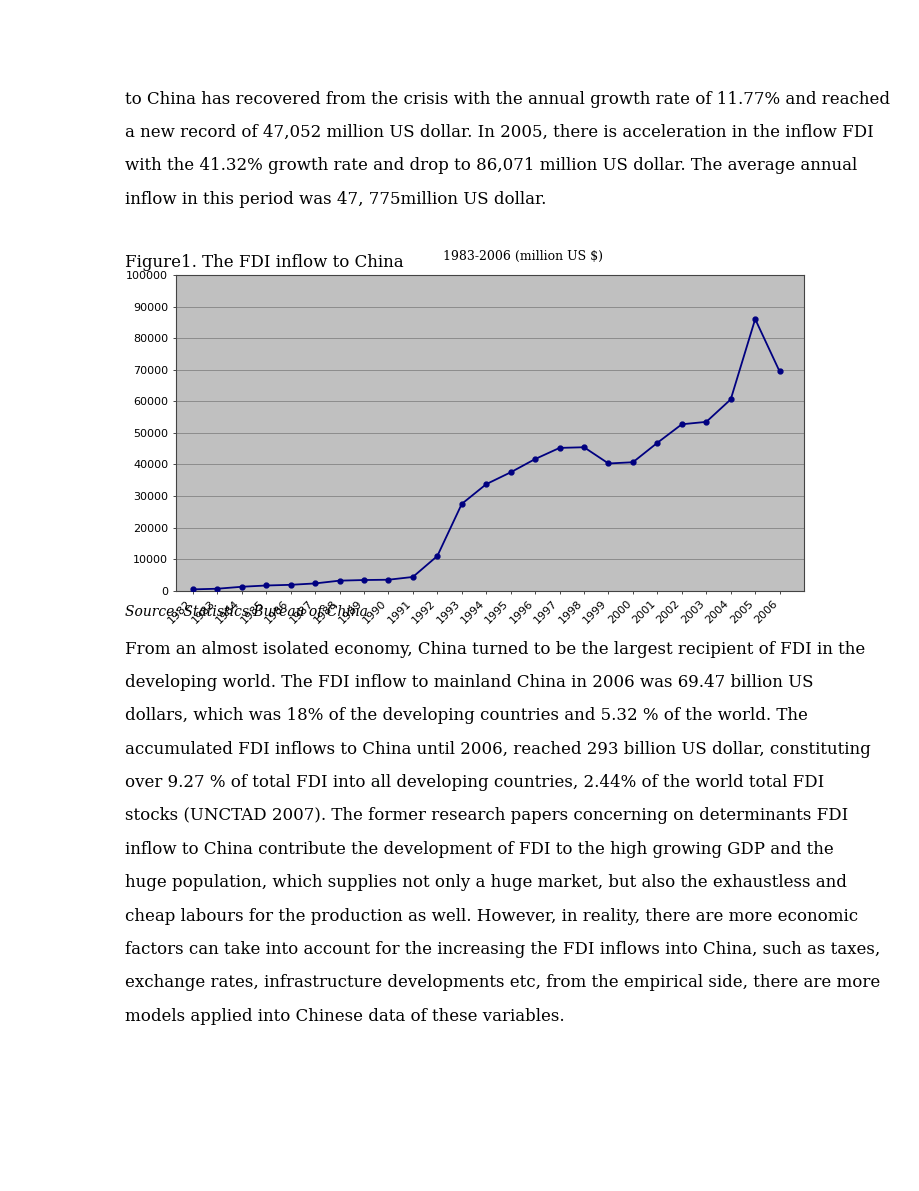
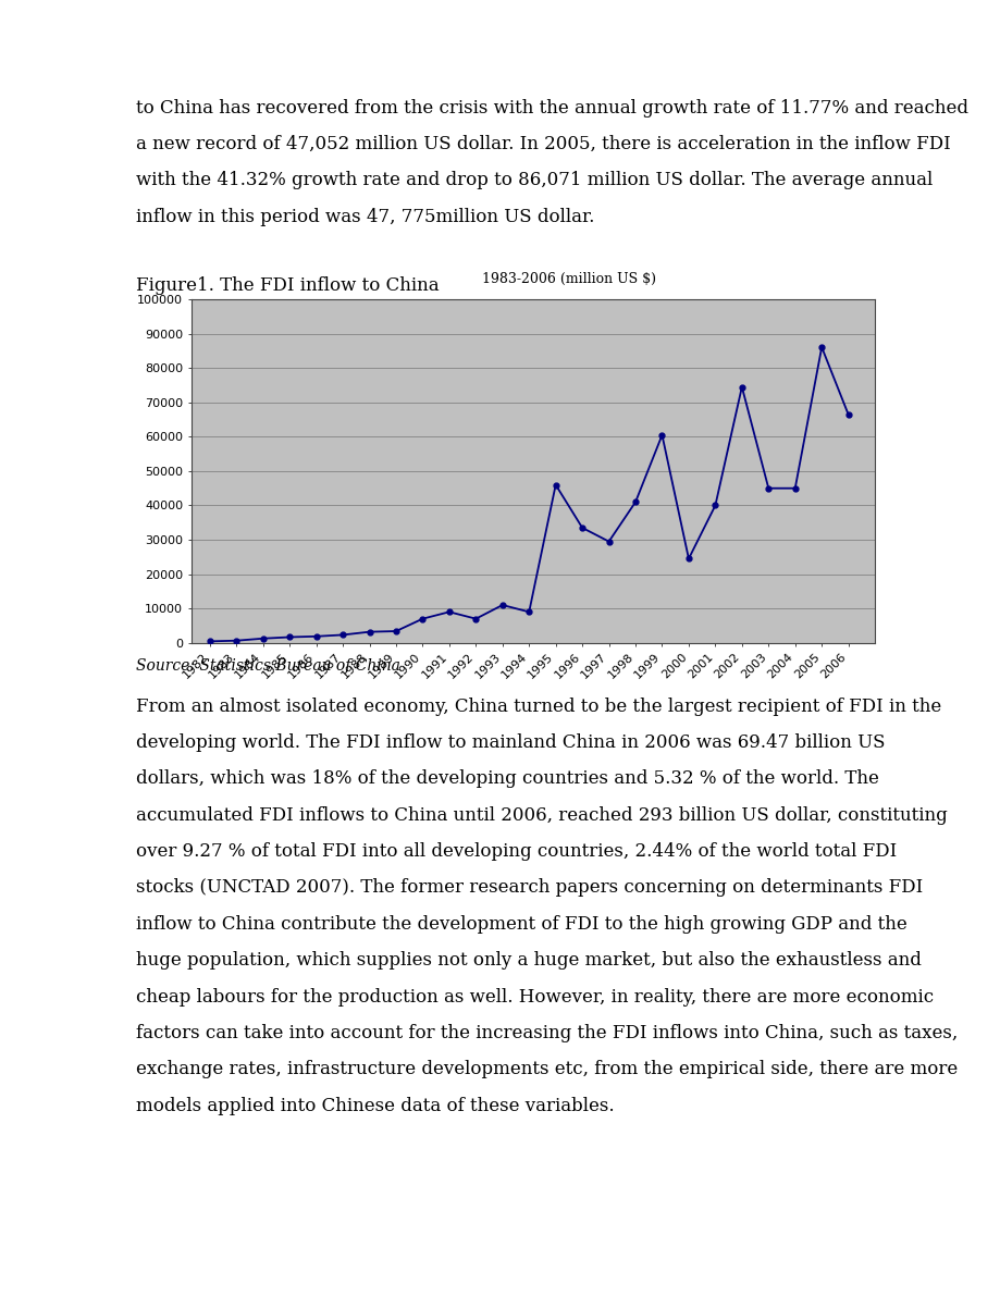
1990: 3500 -> 7000
1991: 4400 -> 9000
1992: 11000 -> 7000
1993: 27500 -> 11000
1994: 33800 -> 9000
1995: 37500 -> 46000
1996: 41700 -> 33500
1997: 45300 -> 29500
1998: 45500 -> 41000
1999: 40300 -> 60500
2000: 40700 -> 24500
2001: 46900 -> 40000
2002: 52700 -> 74500
2003: 53500 -> 45000
2004: 60600 -> 45000
2006: 69500 -> 66500
